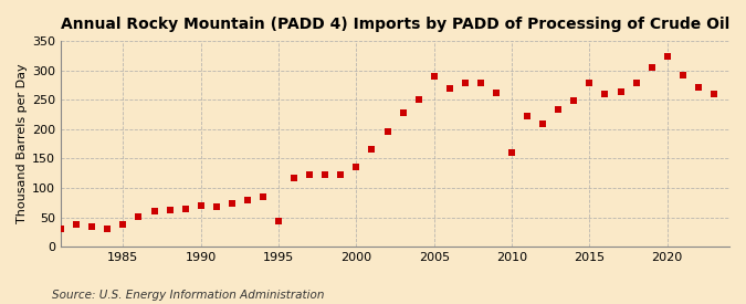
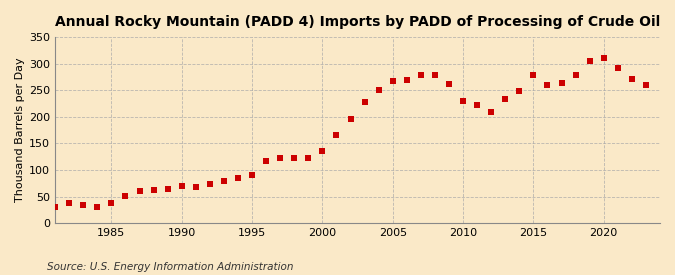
1995: 44 -> 90
2005: 290 -> 268
2010: 160 -> 230
2020: 324 -> 310
